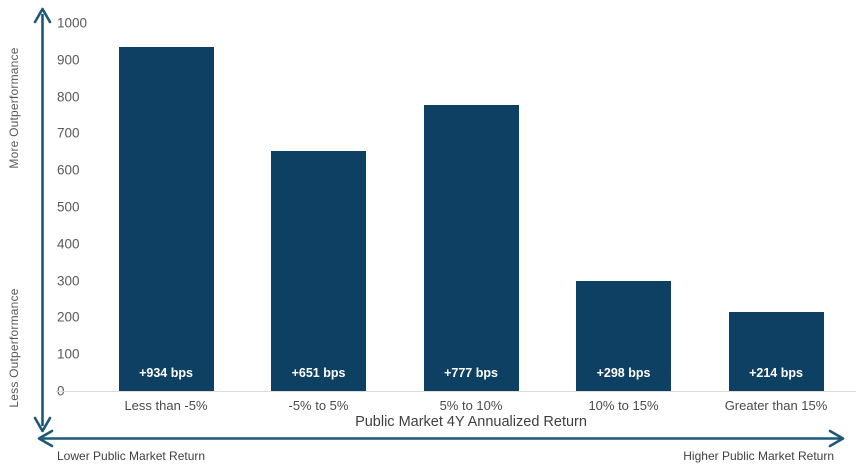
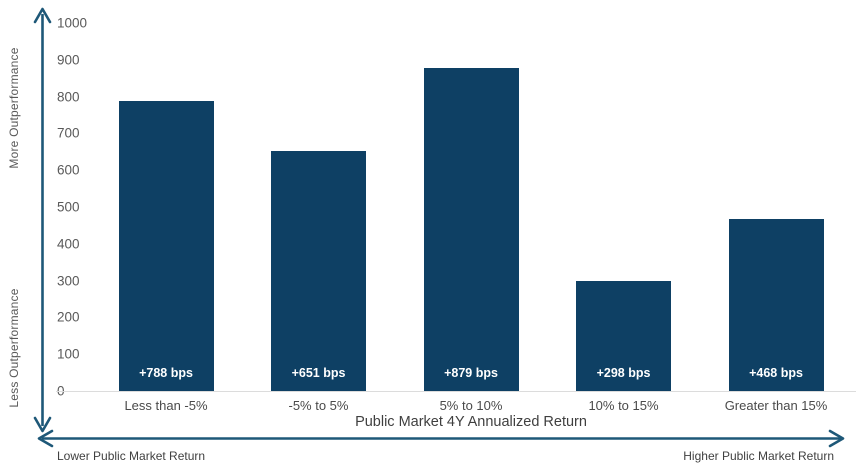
Less than -5%: +934 -> +788
5% to 10%: +777 -> +879
Greater than 15%: +214 -> +468
